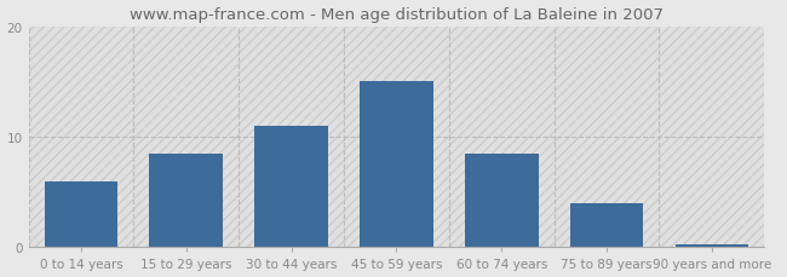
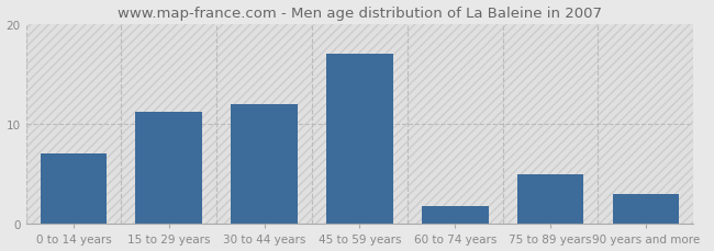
0 to 14 years: 6.0 -> 7.0
15 to 29 years: 8.5 -> 11.2
30 to 44 years: 11.0 -> 12.0
45 to 59 years: 15.0 -> 17.0
60 to 74 years: 8.5 -> 1.8
75 to 89 years: 4.0 -> 5.0
90 years and more: 0.3 -> 3.0
